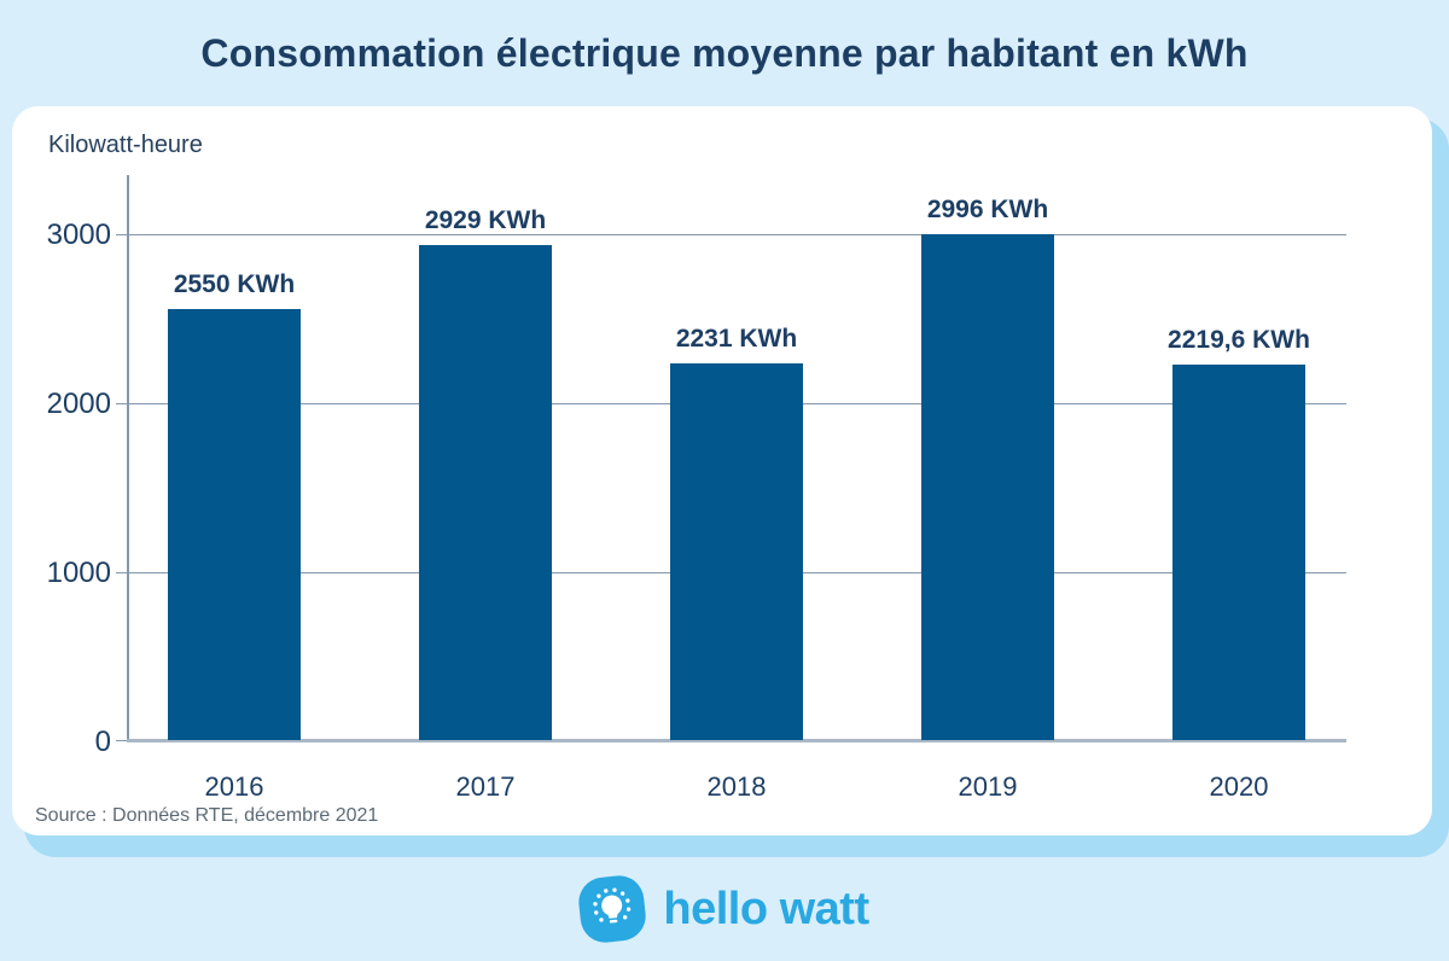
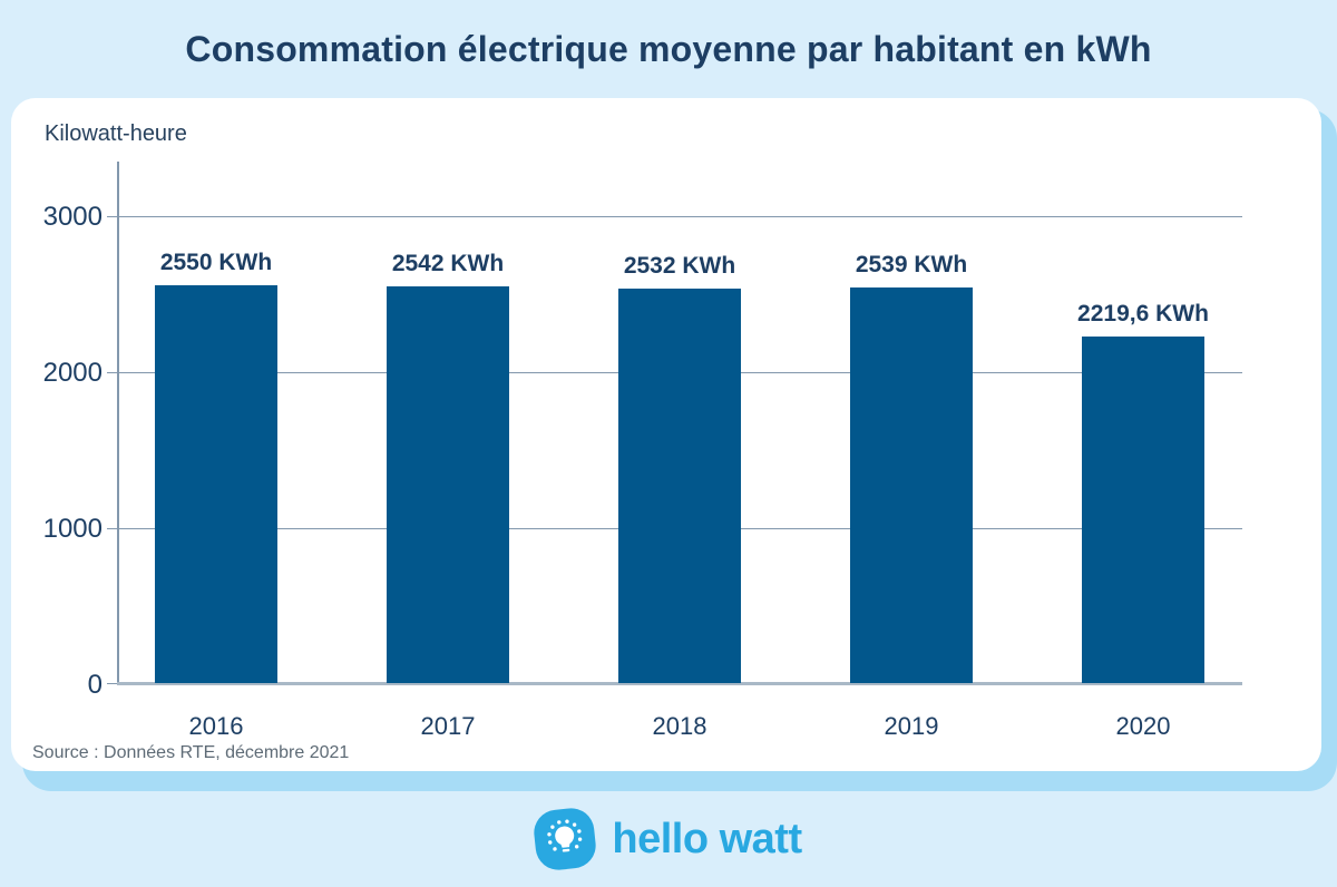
2017: 2929 -> 2542
2018: 2231 -> 2532
2019: 2996 -> 2539
